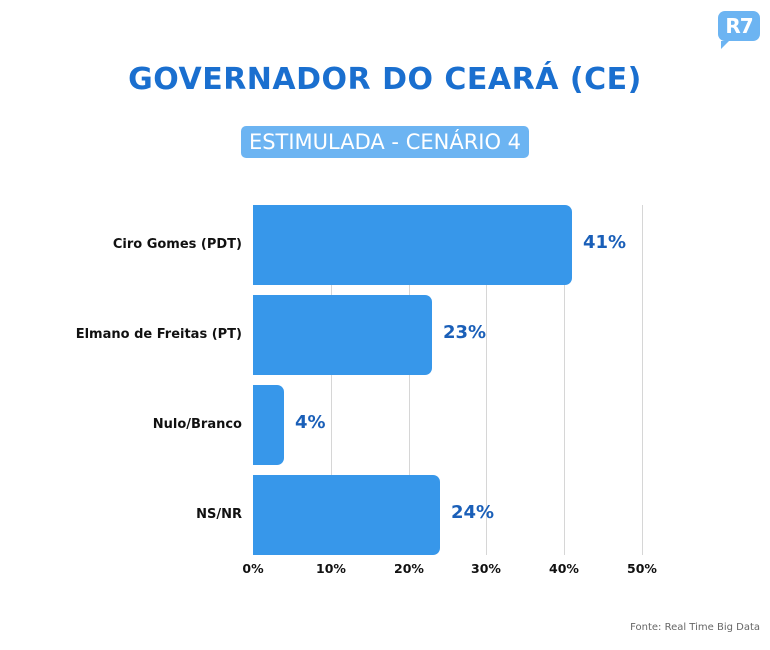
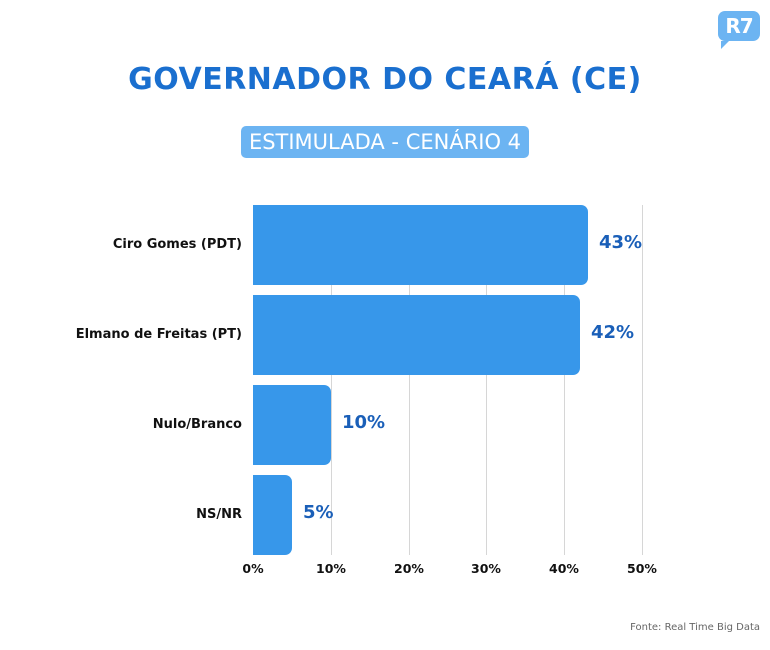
Ciro Gomes (PDT): 41% -> 43%
Elmano de Freitas (PT): 23% -> 42%
Nulo/Branco: 4% -> 10%
NS/NR: 24% -> 5%
